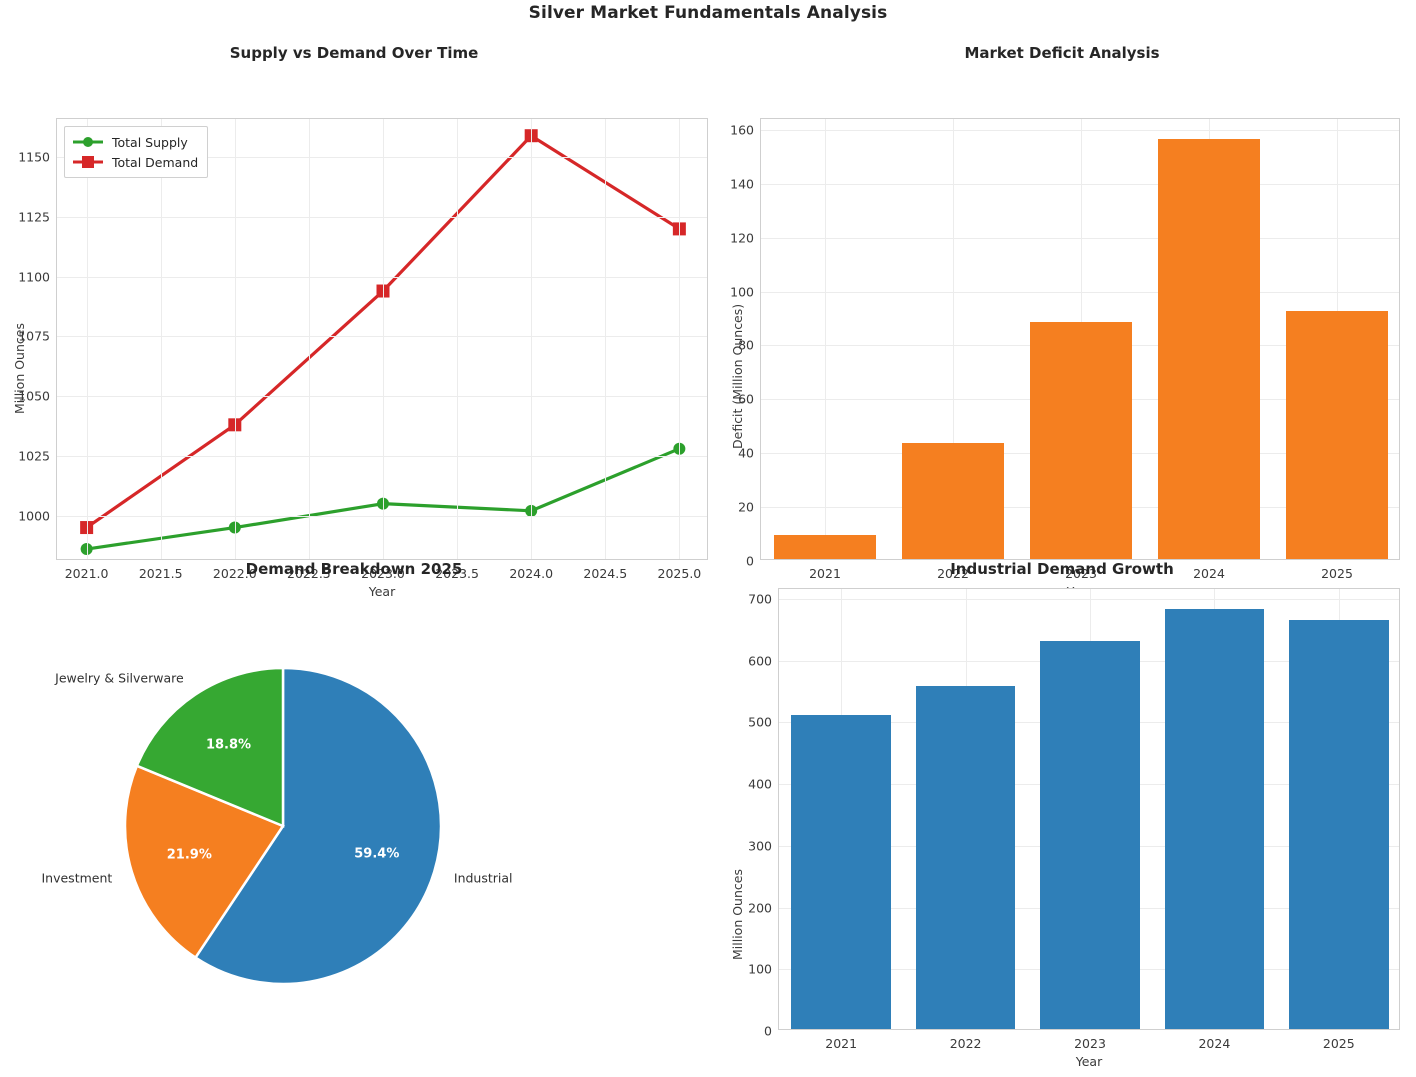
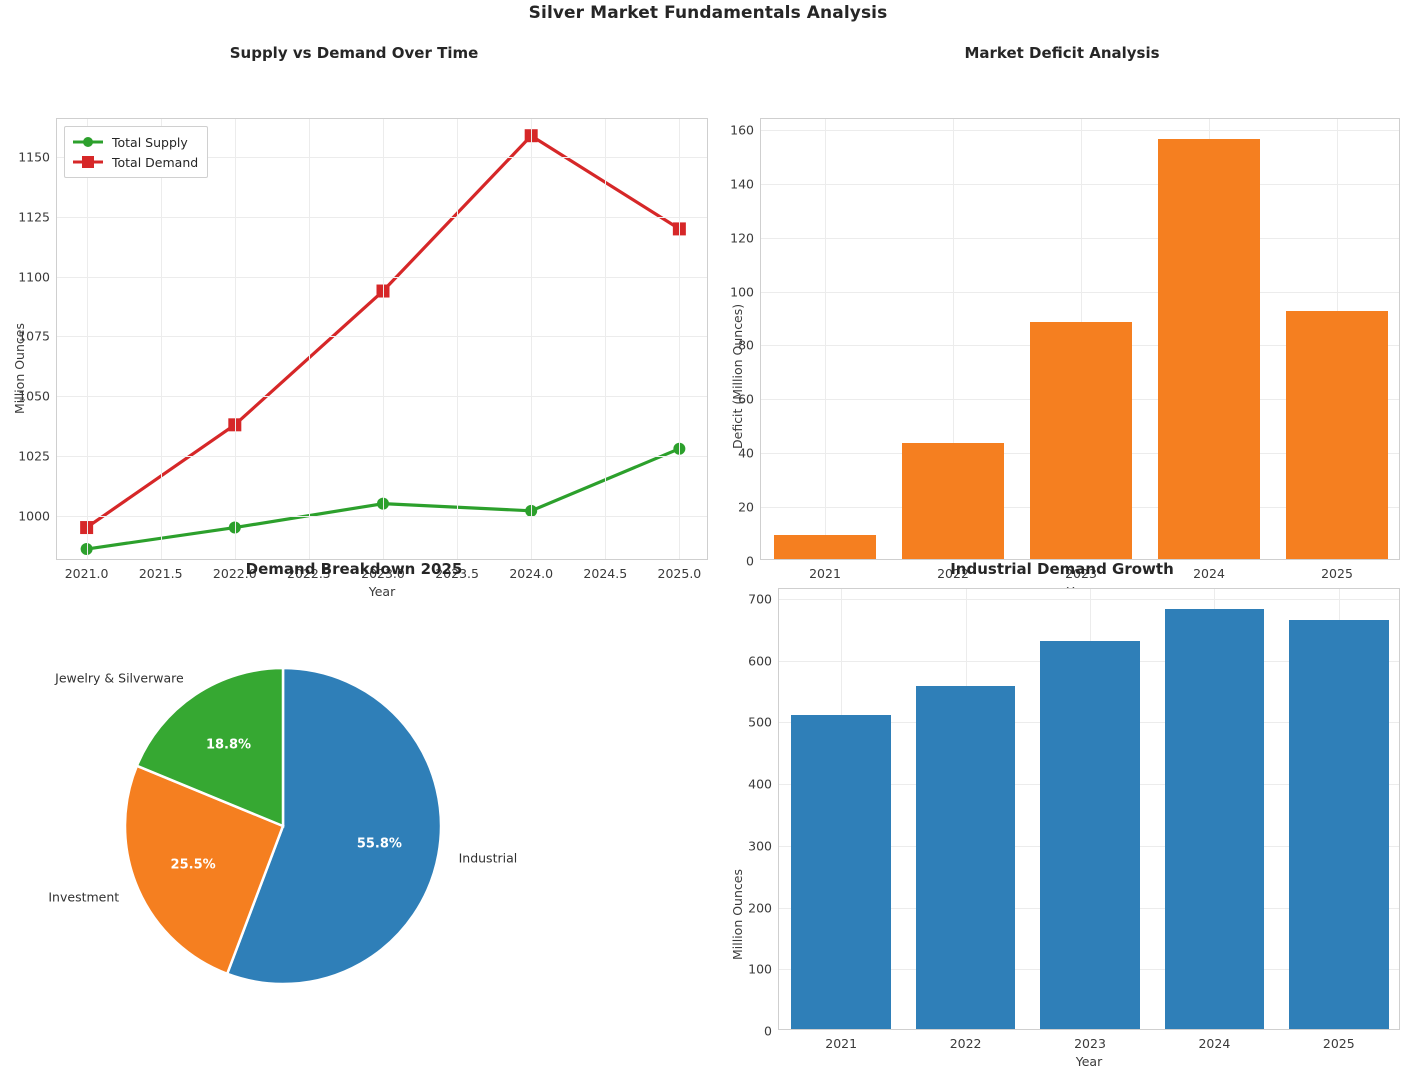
Demand Breakdown 2025/Industrial: 59.4% -> 55.8%
Demand Breakdown 2025/Investment: 21.9% -> 25.5%
